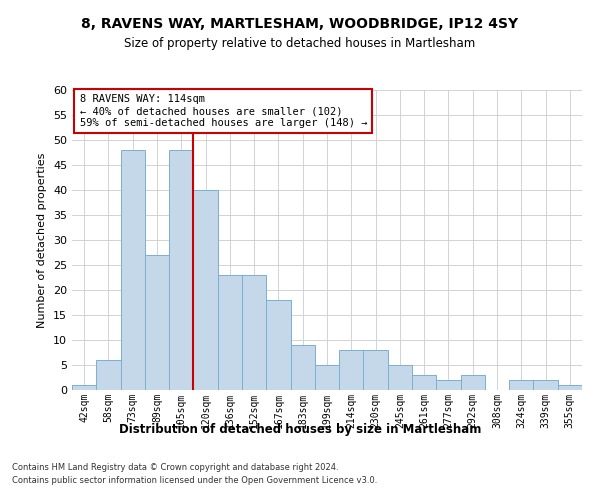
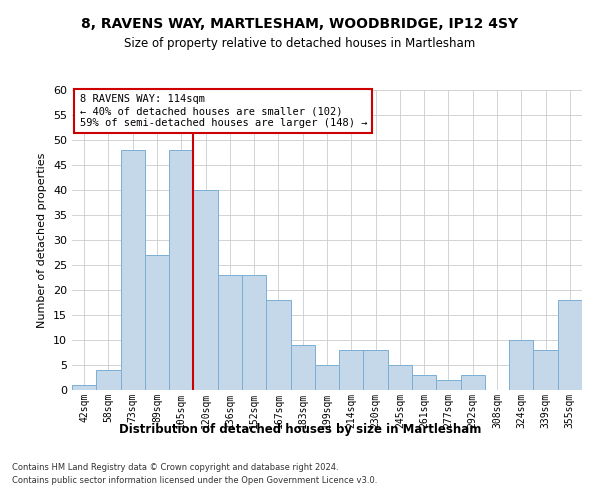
58sqm: 6 -> 4
324sqm: 2 -> 10
339sqm: 2 -> 8
355sqm: 1 -> 18
